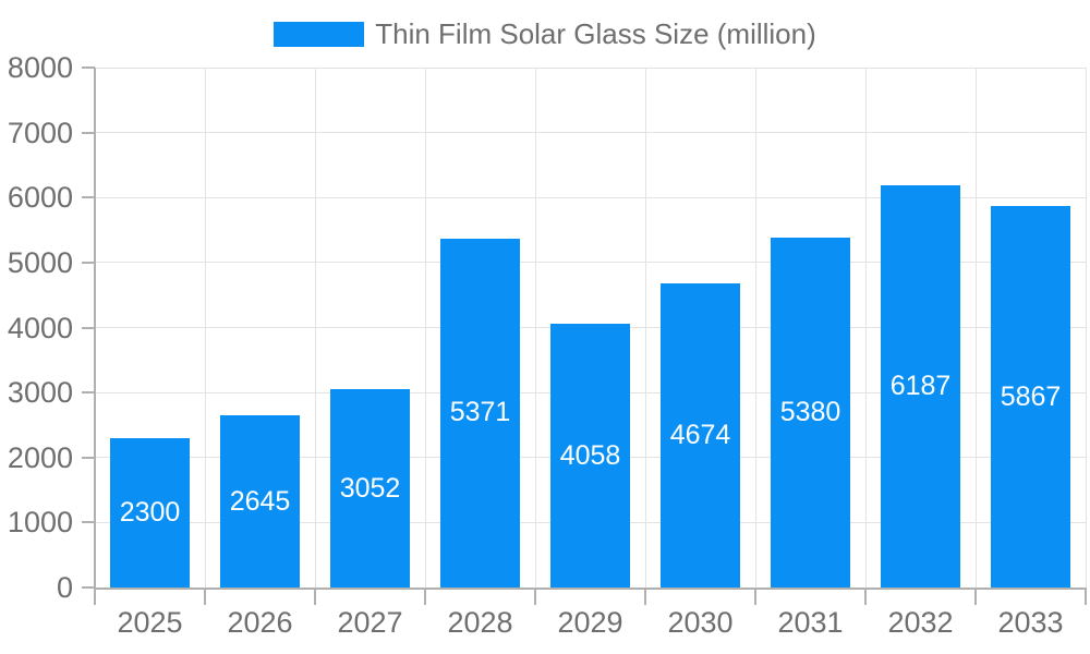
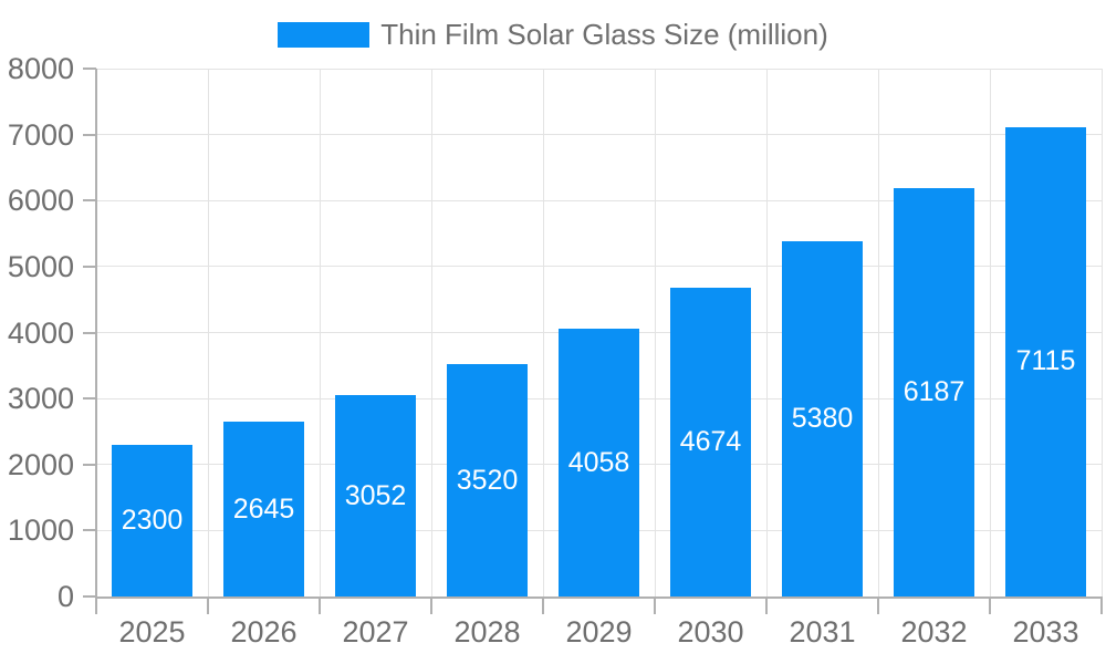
2028: 5371 -> 3520
2033: 5867 -> 7115
